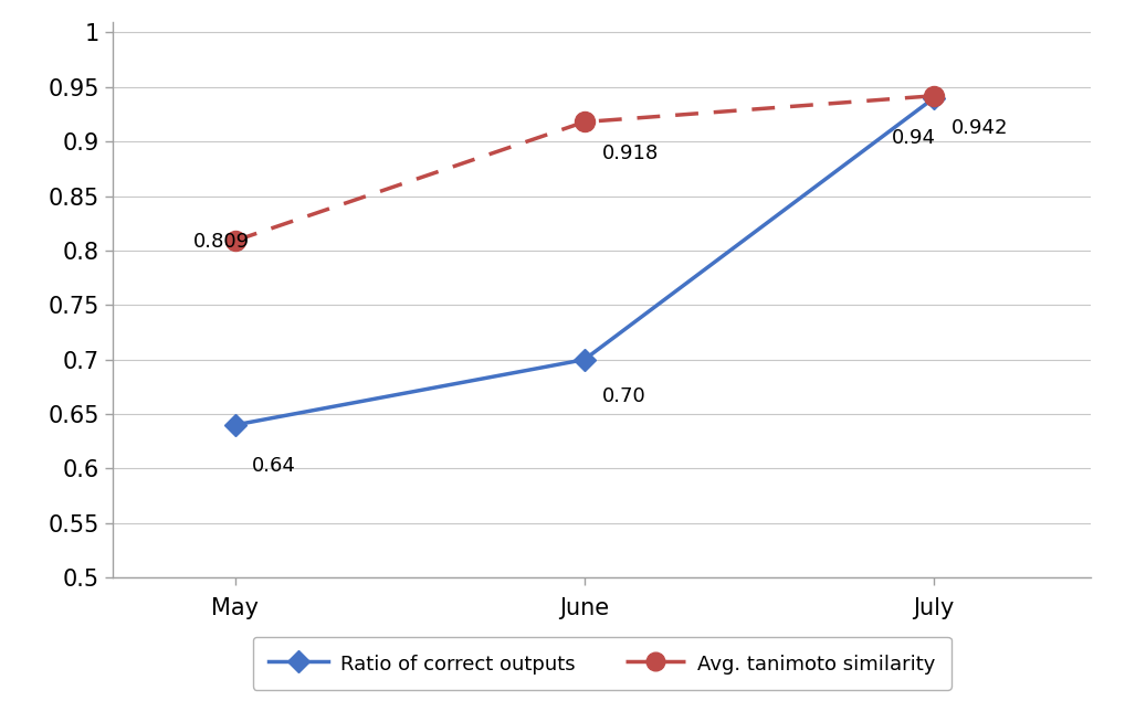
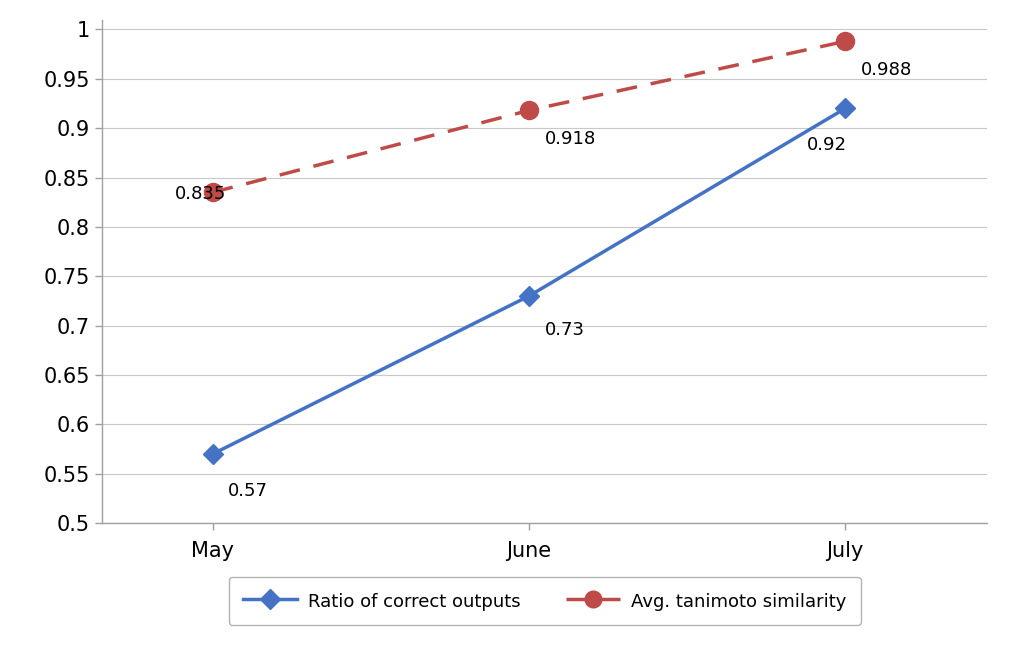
Ratio of correct outputs/May: 0.64 -> 0.57
Avg. tanimoto similarity/May: 0.809 -> 0.835
Ratio of correct outputs/June: 0.70 -> 0.73
Ratio of correct outputs/July: 0.94 -> 0.92
Avg. tanimoto similarity/July: 0.942 -> 0.988
